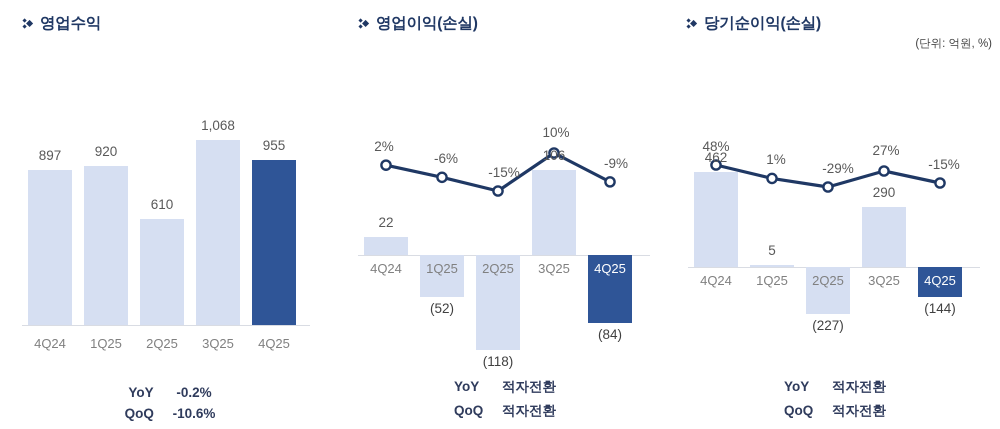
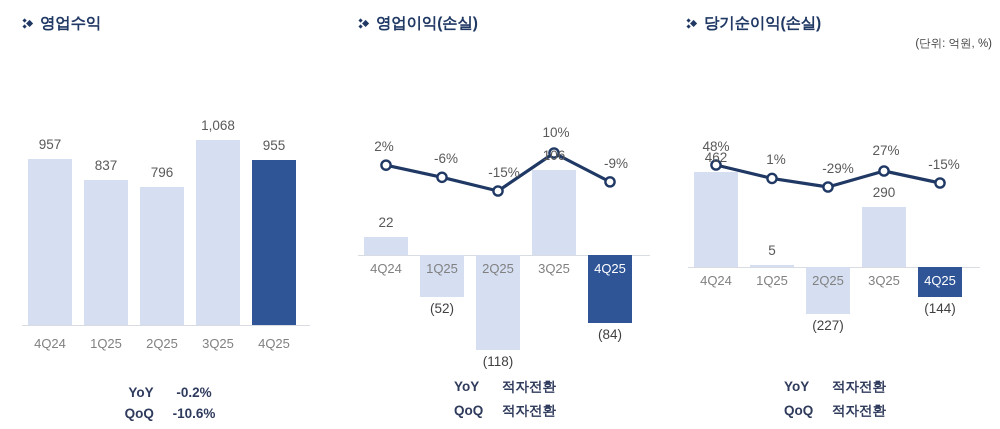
영업수익/4Q24: 897 -> 957
영업수익/1Q25: 920 -> 837
영업수익/2Q25: 610 -> 796
